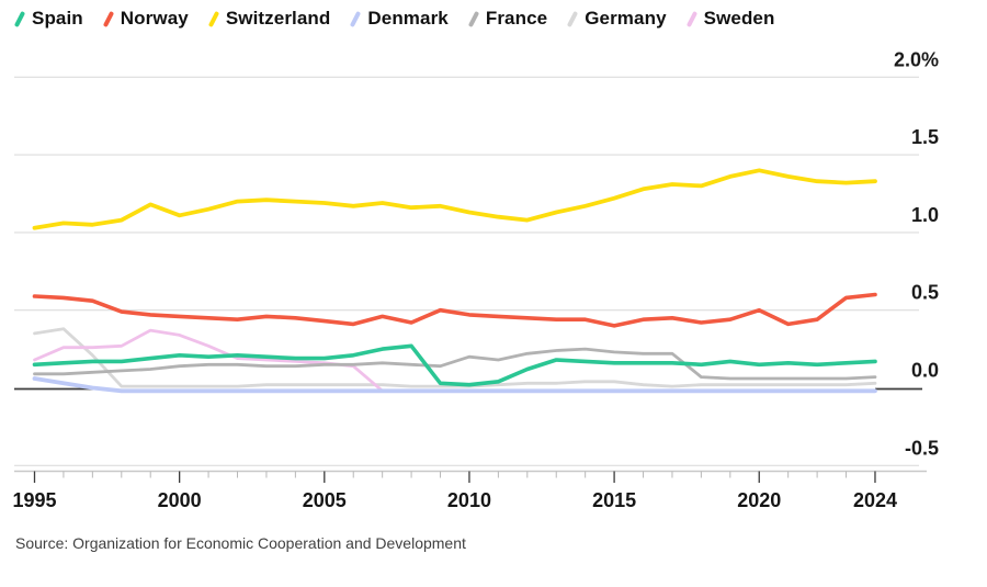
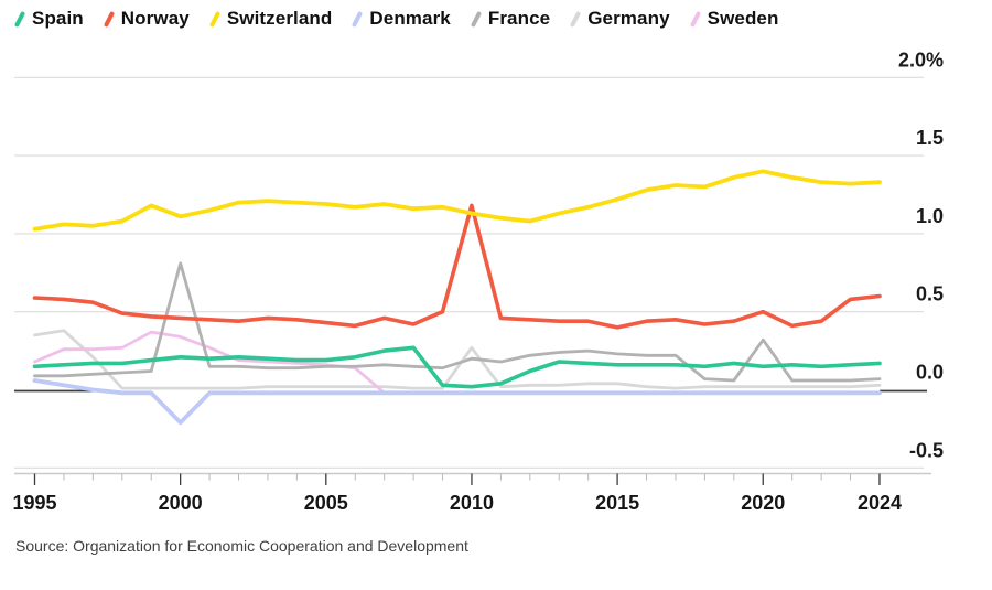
Denmark/2000: -0.02% -> -0.21%
France/2000: 0.14% -> 0.81%
Norway/2010: 0.47% -> 1.18%
Germany/2010: 0.01% -> 0.27%
France/2020: 0.06% -> 0.32%
